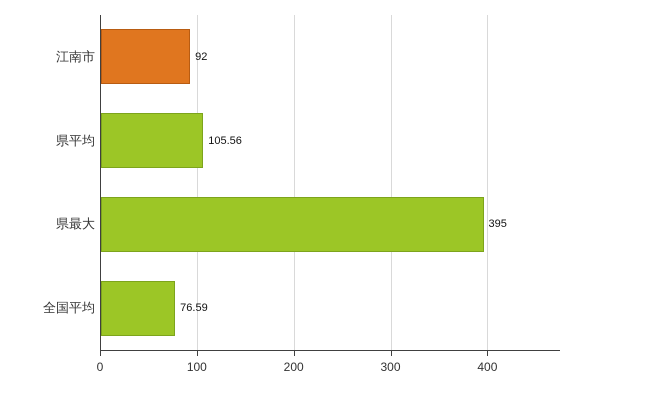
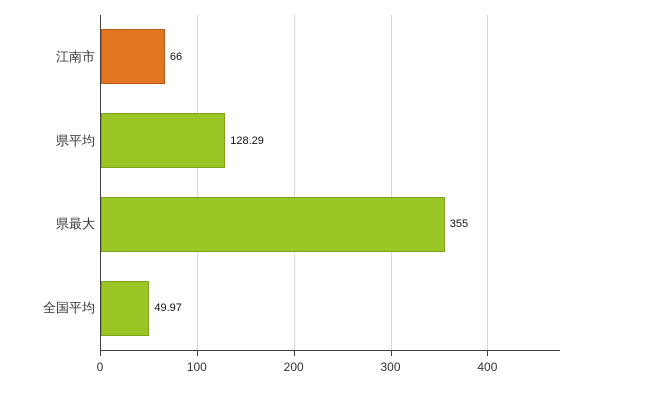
江南市: 92 -> 66
県平均: 105.56 -> 128.29
県最大: 395 -> 355
全国平均: 76.59 -> 49.97
